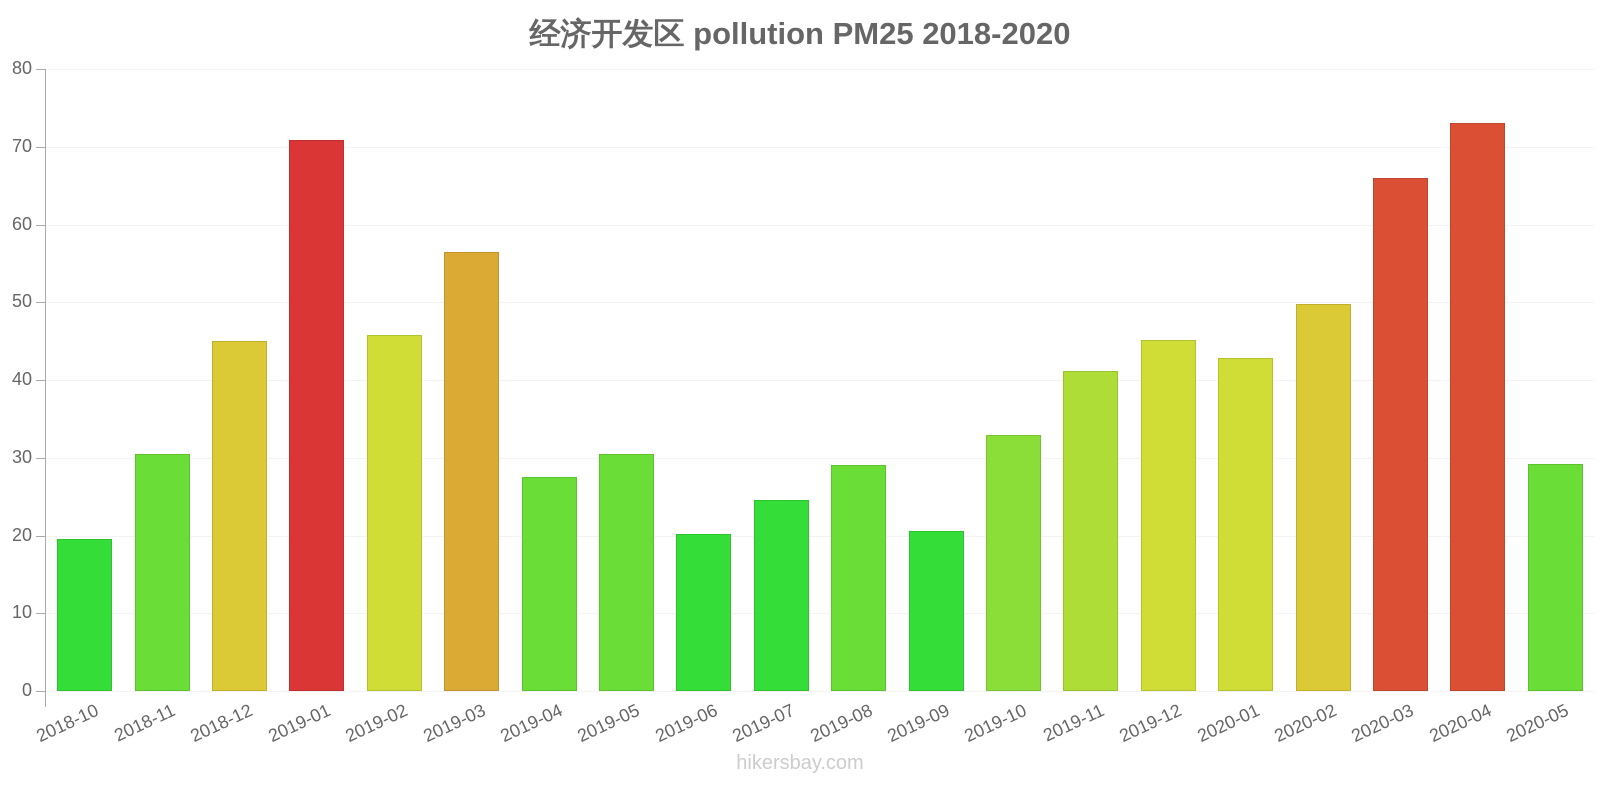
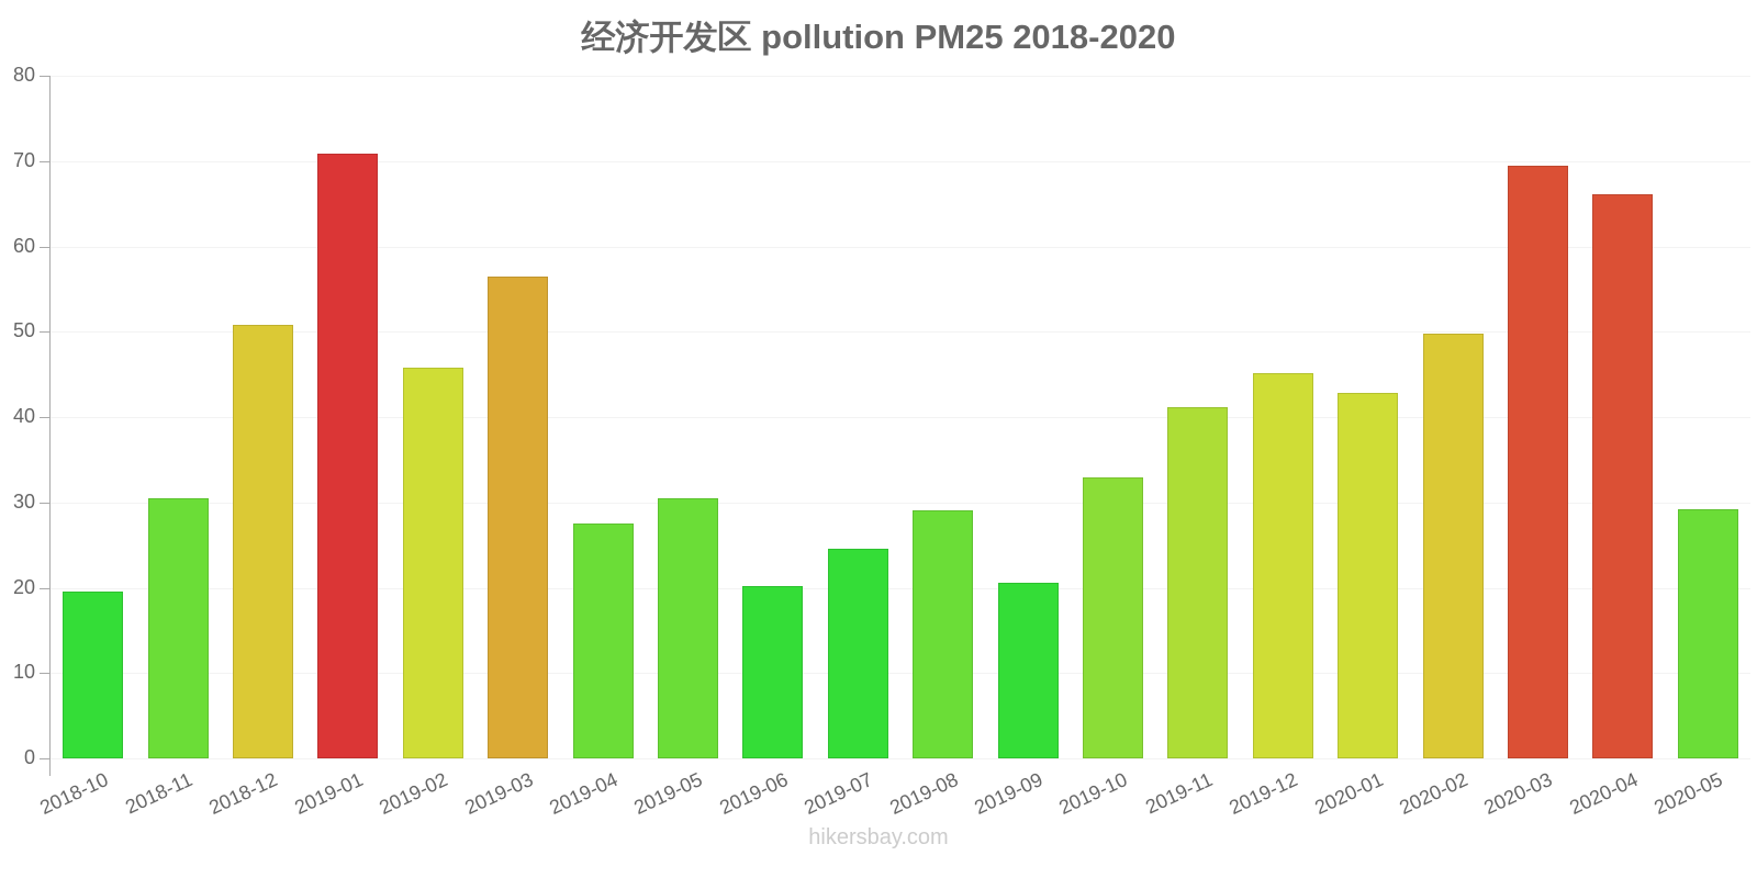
2018-12: 45 -> 51
2020-03: 66 -> 70
2020-04: 73 -> 66
